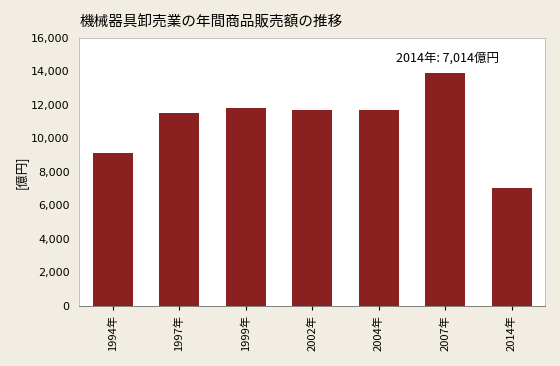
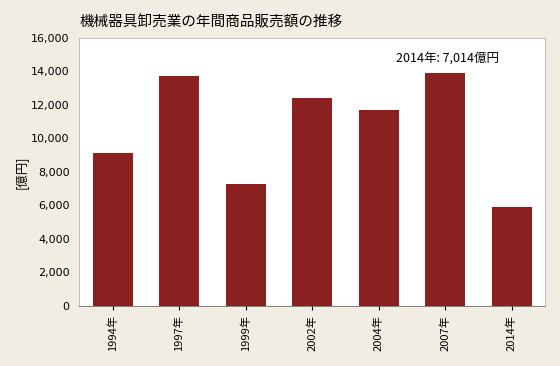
1997年: 11,500 -> 13,700
1999年: 11,800 -> 7,300
2002年: 11,700 -> 12,400
2014年: 7,000 -> 5,900
